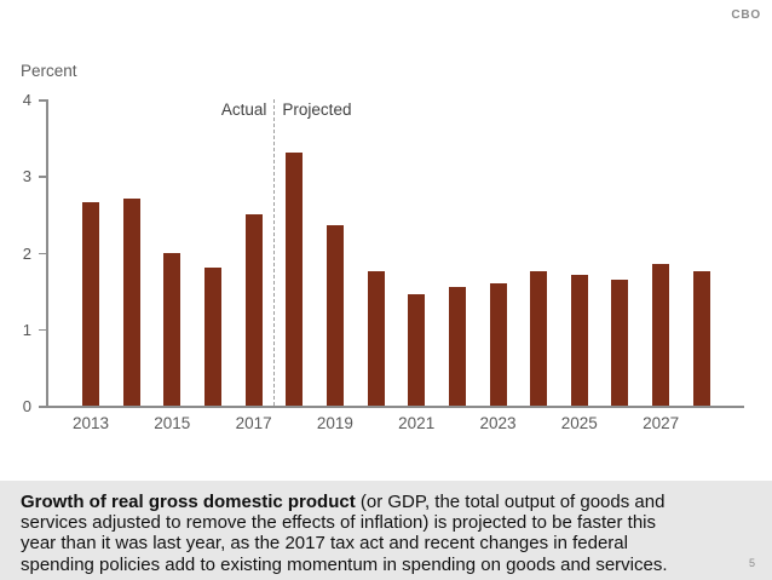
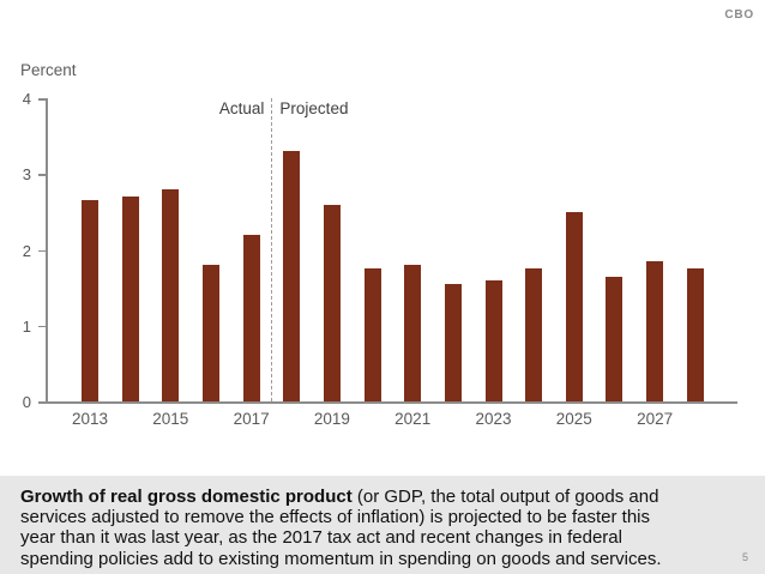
2015: 2.0 -> 2.8
2017: 2.5 -> 2.2
2019: 2.4 -> 2.6
2021: 1.4 -> 1.8
2025: 1.7 -> 2.5
